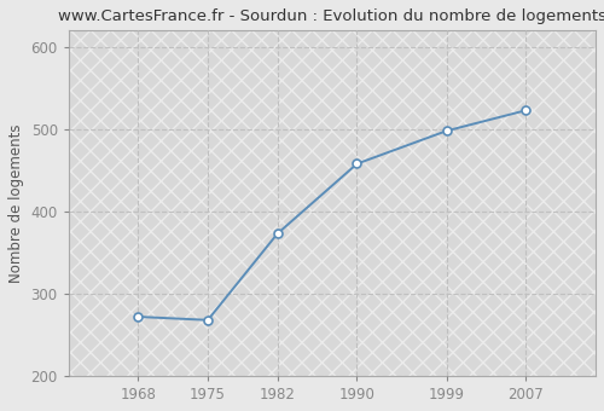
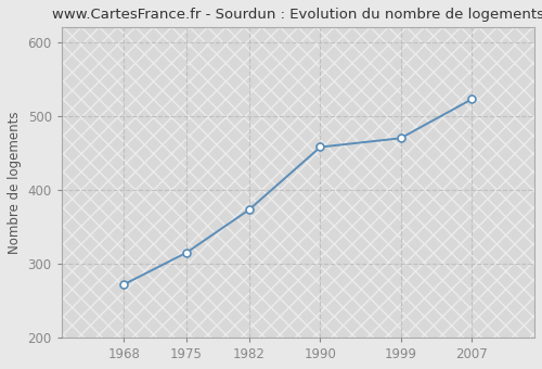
1975: 268 -> 315
1999: 498 -> 470
